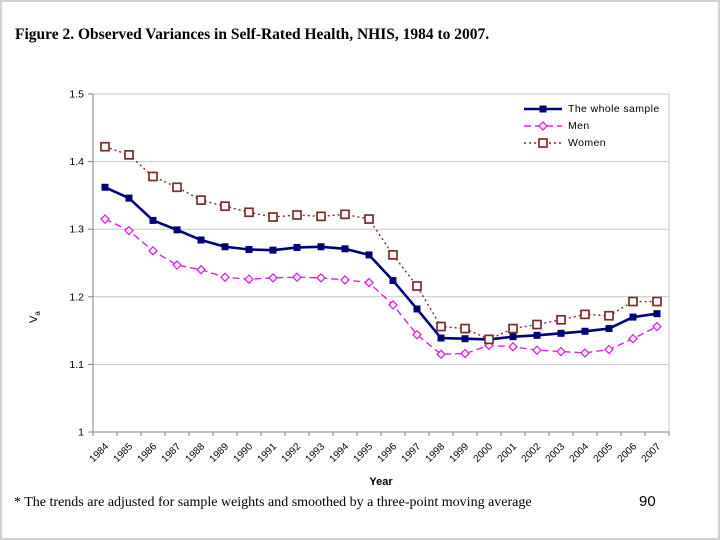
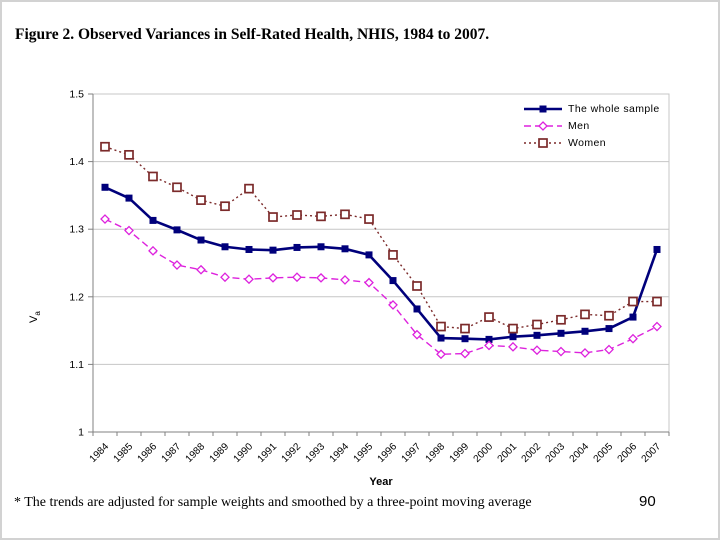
Women/1990: 1.32 -> 1.36
Women/2000: 1.14 -> 1.17
The whole sample/2007: 1.18 -> 1.27
